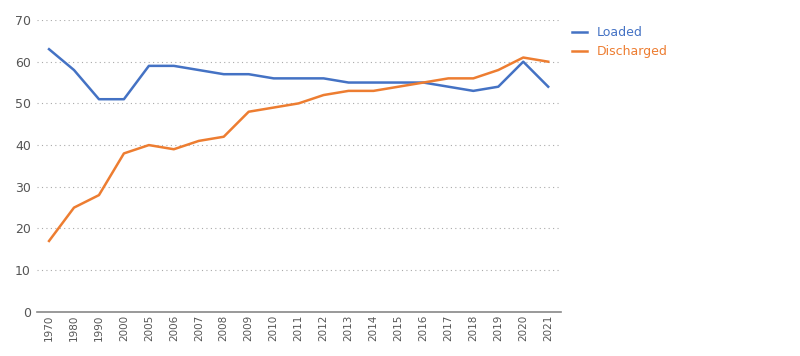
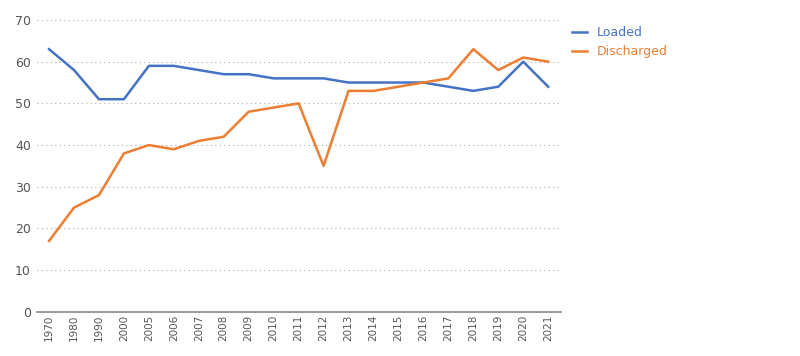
Discharged/2012: 52 -> 35
Discharged/2018: 56 -> 63
